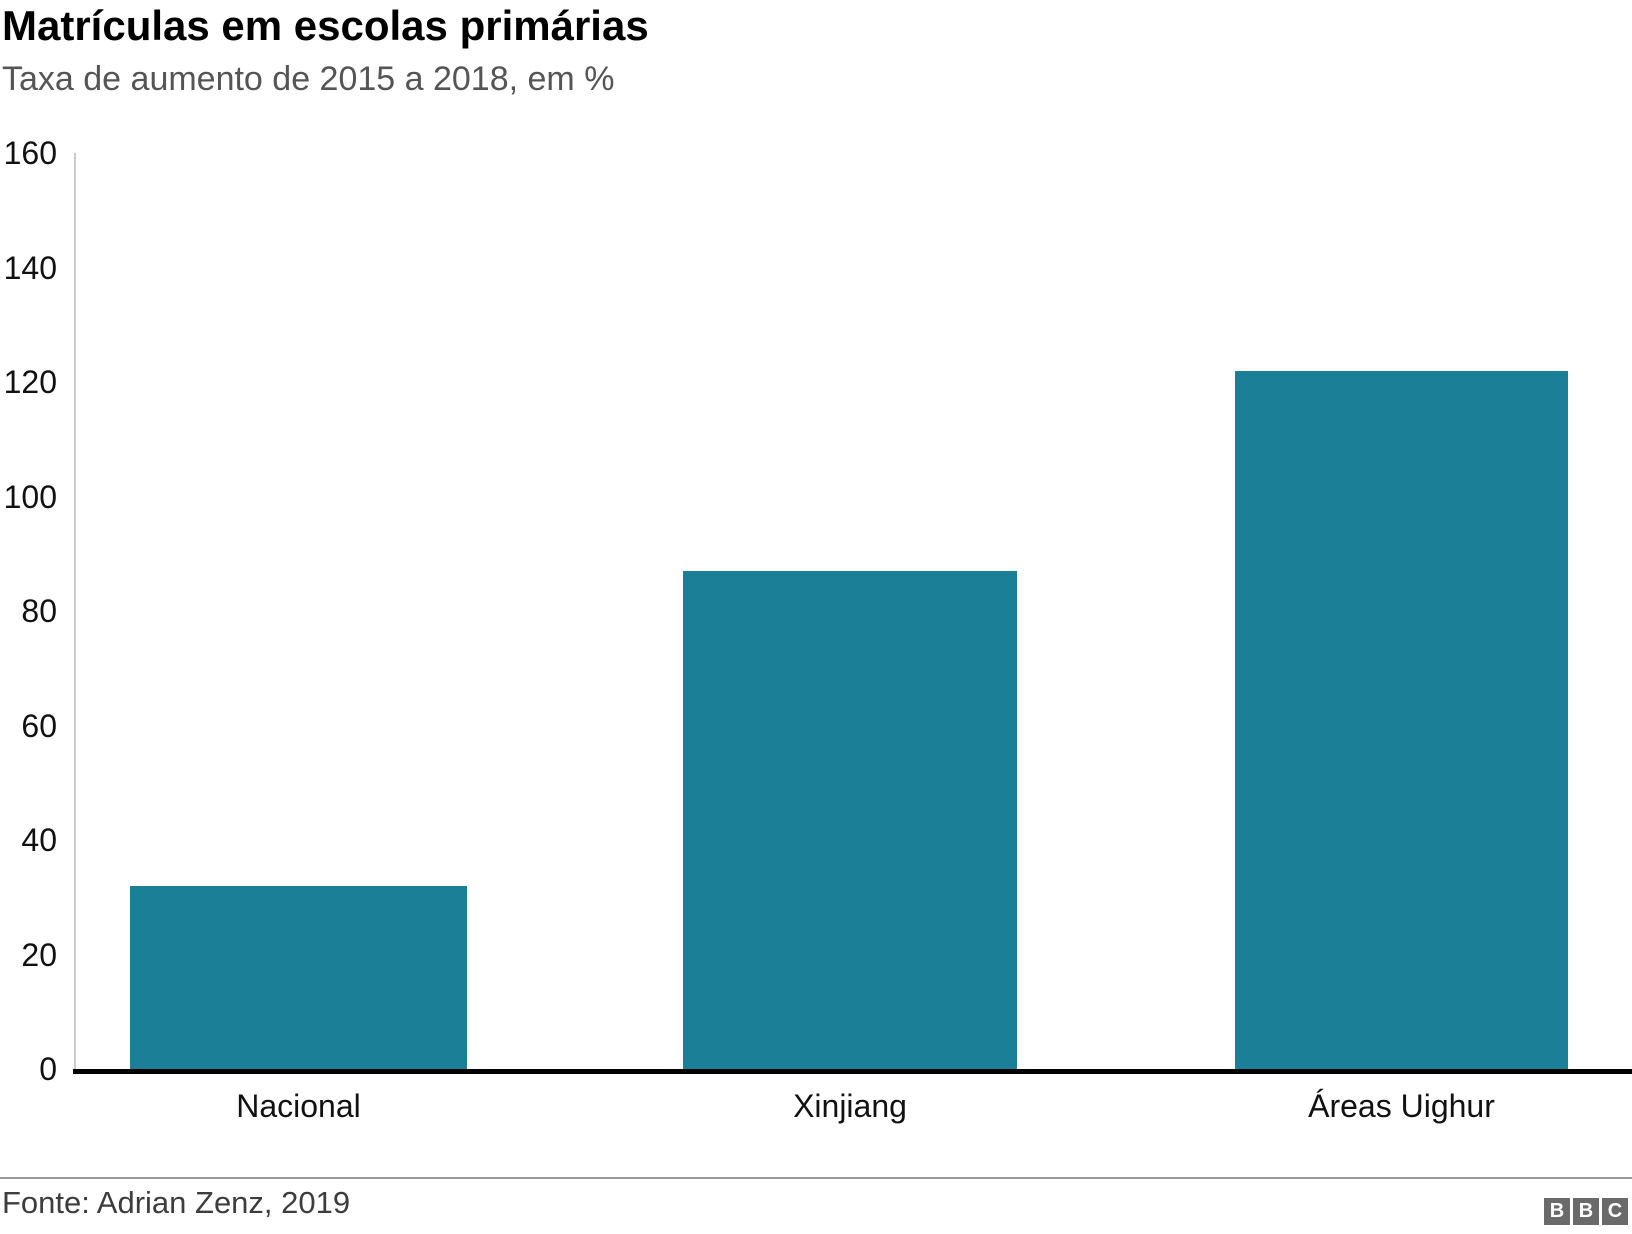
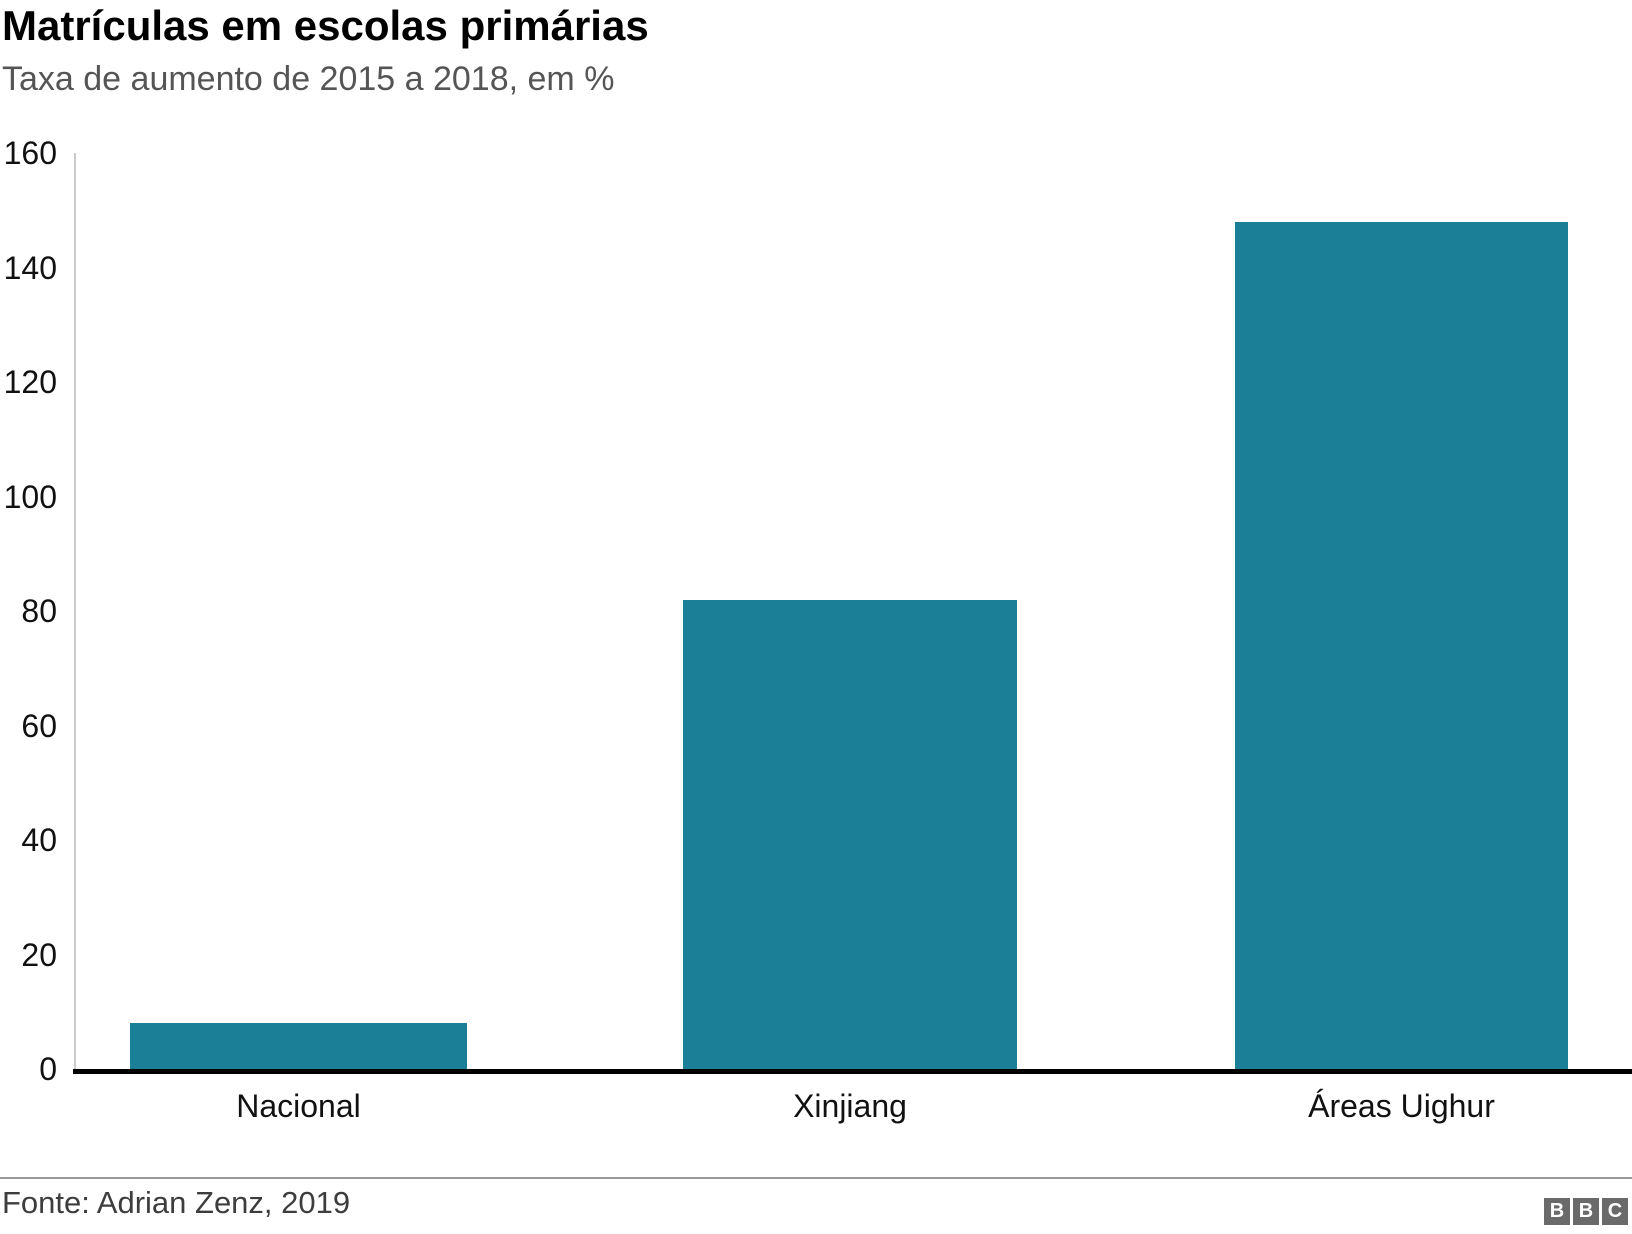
Nacional: 32 -> 8
Xinjiang: 87 -> 82
Áreas Uighur: 122 -> 148
